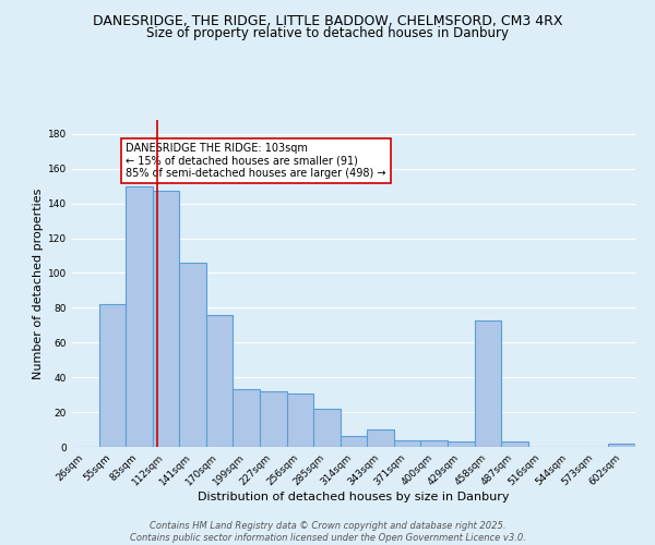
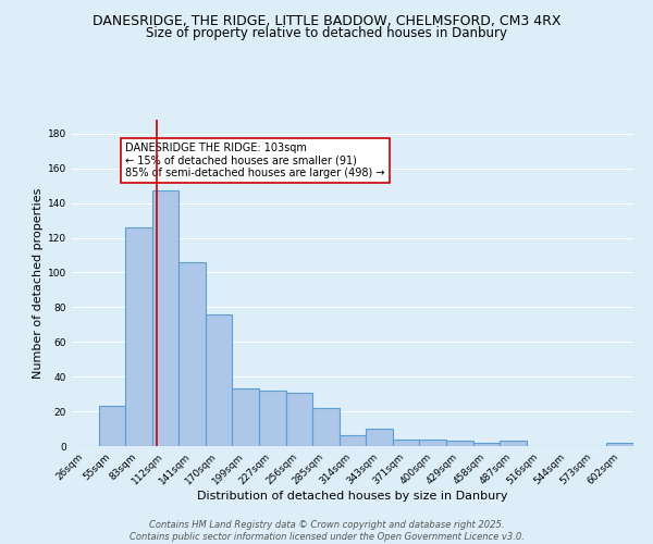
55sqm: 82 -> 23
83sqm: 150 -> 126
458sqm: 73 -> 2
